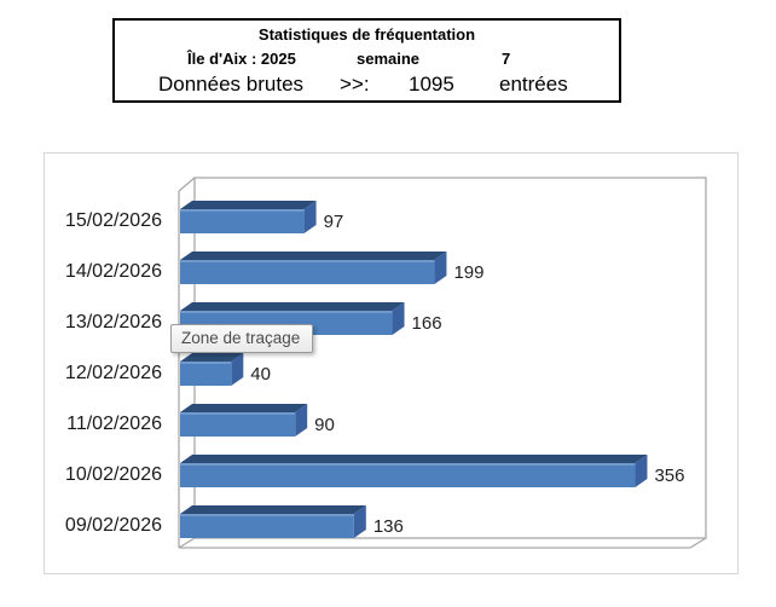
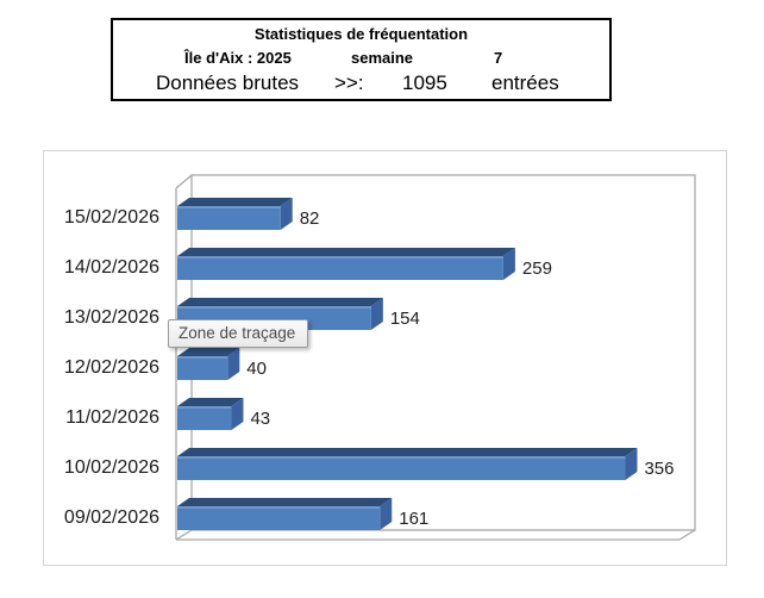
15/02/2026: 97 -> 82
14/02/2026: 199 -> 259
13/02/2026: 166 -> 154
11/02/2026: 90 -> 43
09/02/2026: 136 -> 161
